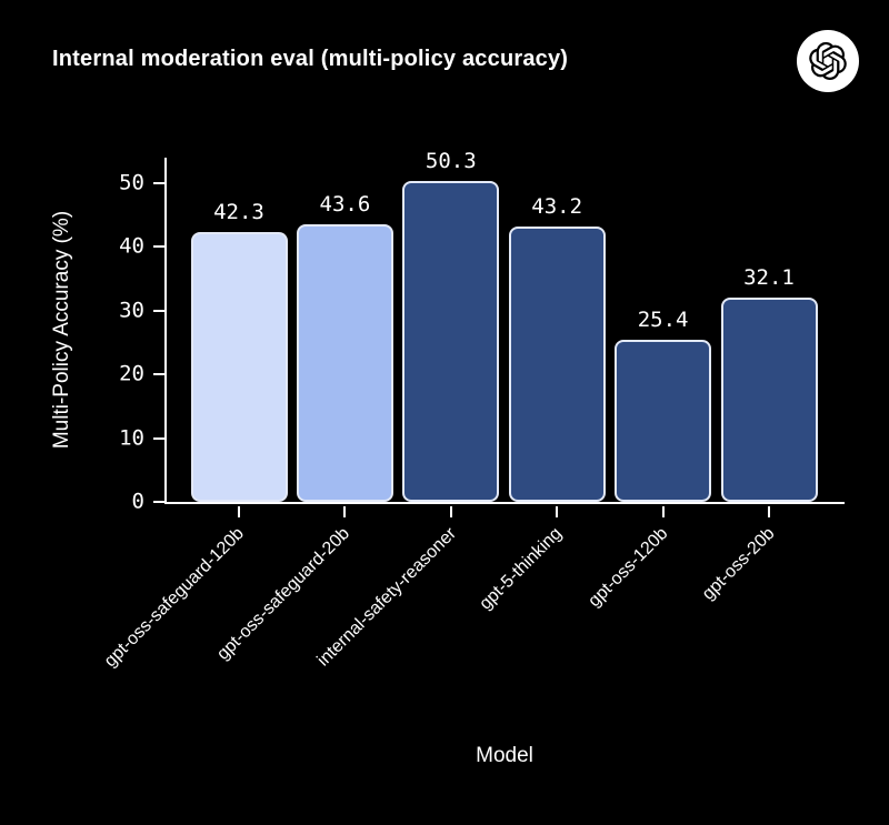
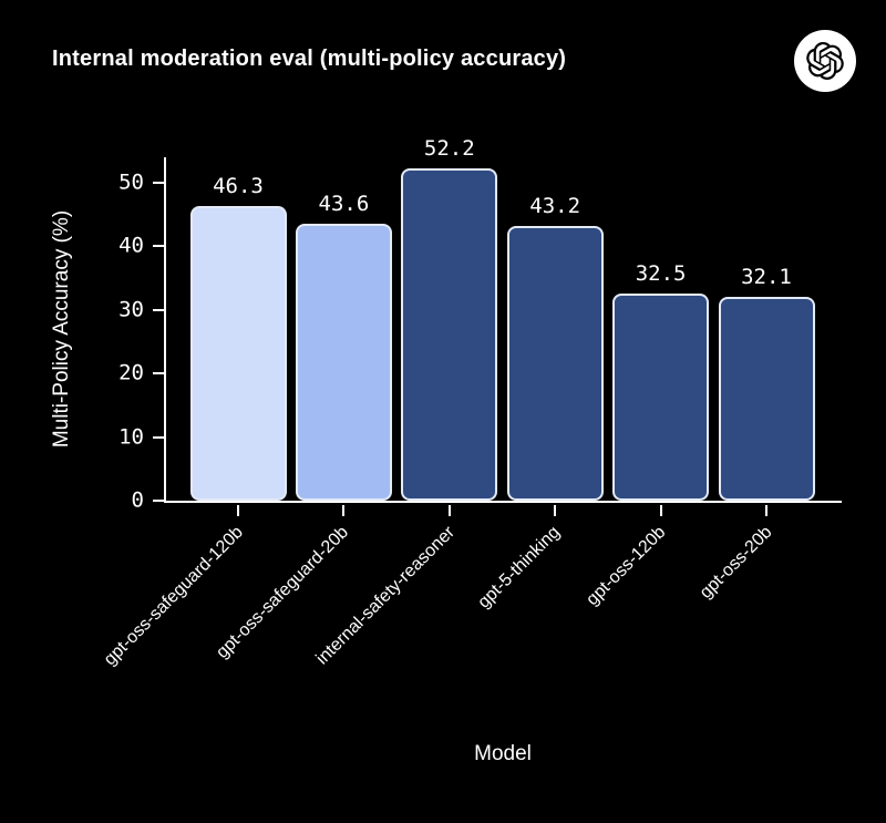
gpt-oss-safeguard-120b: 42.3 -> 46.3
internal-safety-reasoner: 50.3 -> 52.2
gpt-oss-120b: 25.4 -> 32.5
